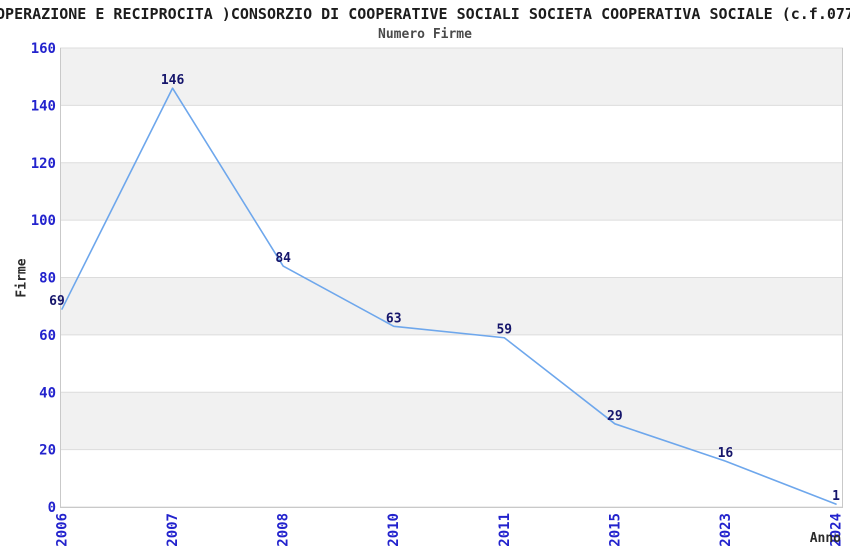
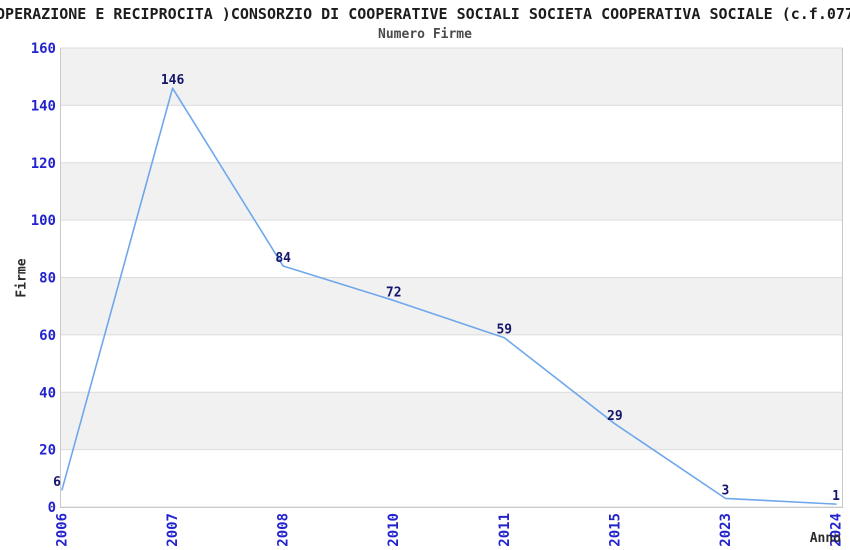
2006: 69 -> 6
2010: 63 -> 72
2023: 16 -> 3
